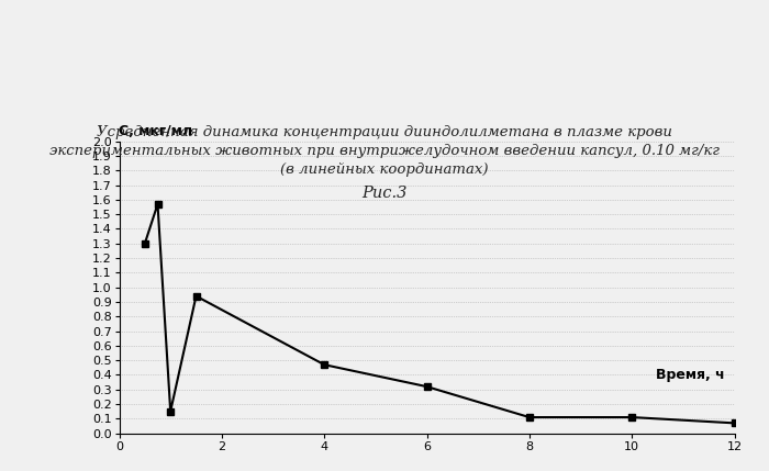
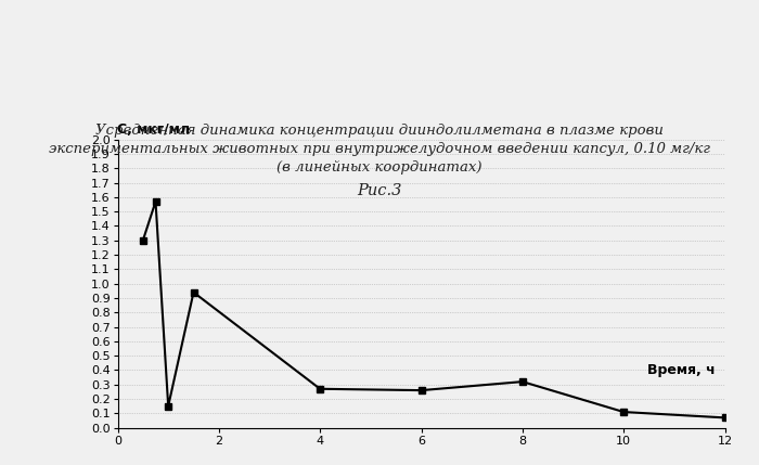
4: 0.47 -> 0.27
6: 0.32 -> 0.26
8: 0.11 -> 0.32
